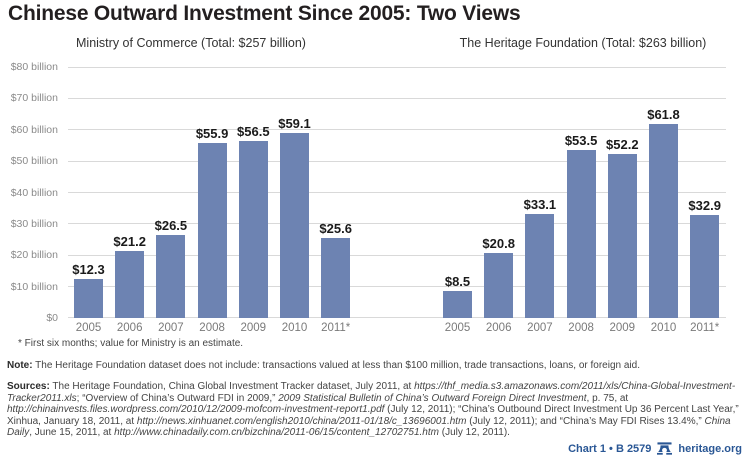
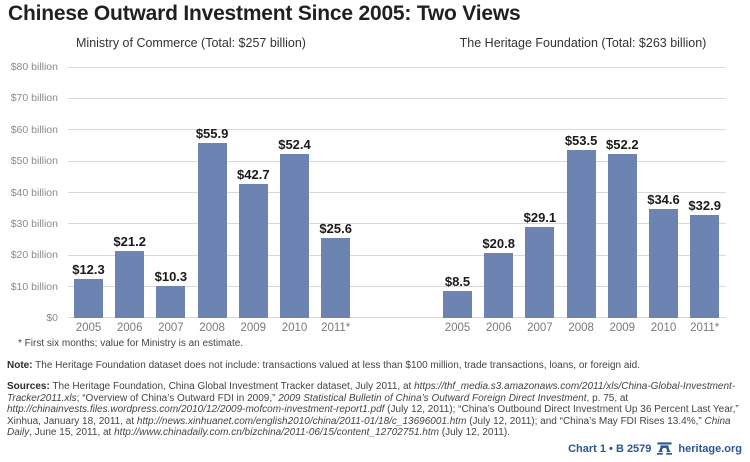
Ministry of Commerce (Total: $257 billion)/2007: $26.5 -> $10.3
Ministry of Commerce (Total: $257 billion)/2009: $56.5 -> $42.7
Ministry of Commerce (Total: $257 billion)/2010: $59.1 -> $52.4
The Heritage Foundation (Total: $263 billion)/2007: $33.1 -> $29.1
The Heritage Foundation (Total: $263 billion)/2010: $61.8 -> $34.6
